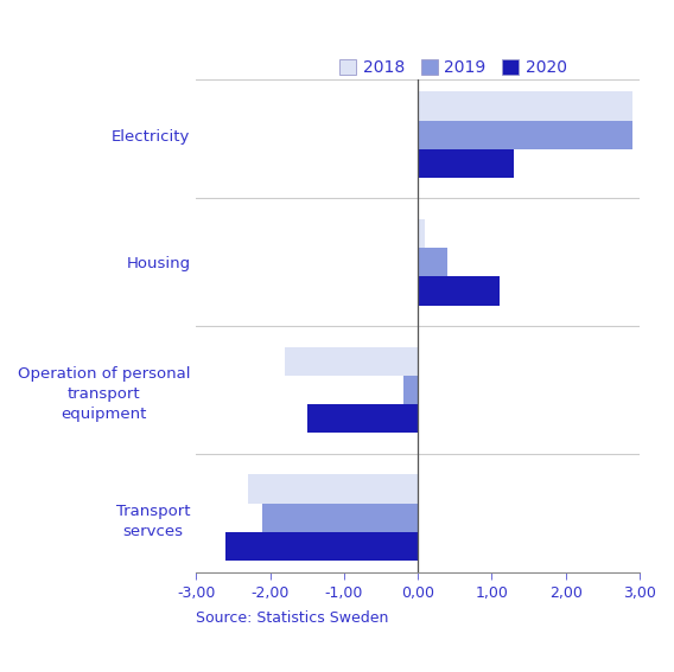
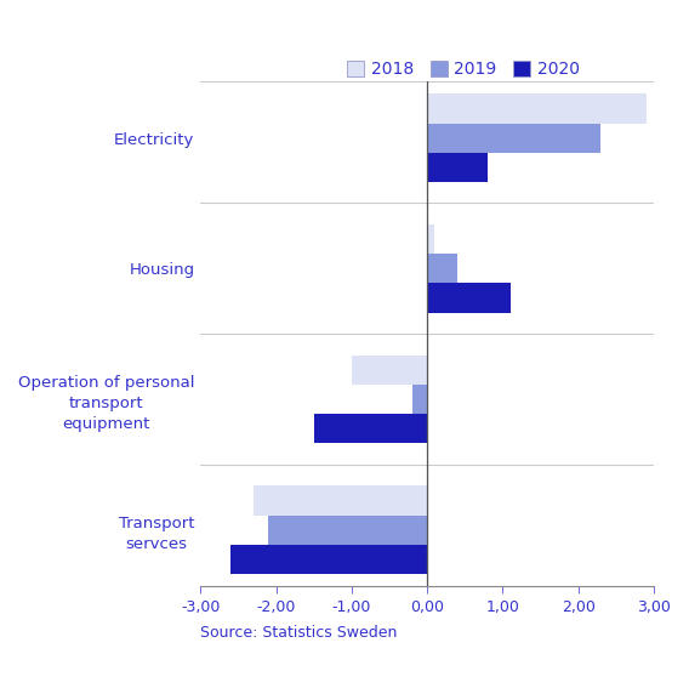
2019/Electricity: 2,9 -> 2,3
2020/Electricity: 1,3 -> 0,8
2018/Operation of personal transport equipment: -1,8 -> -1,0
